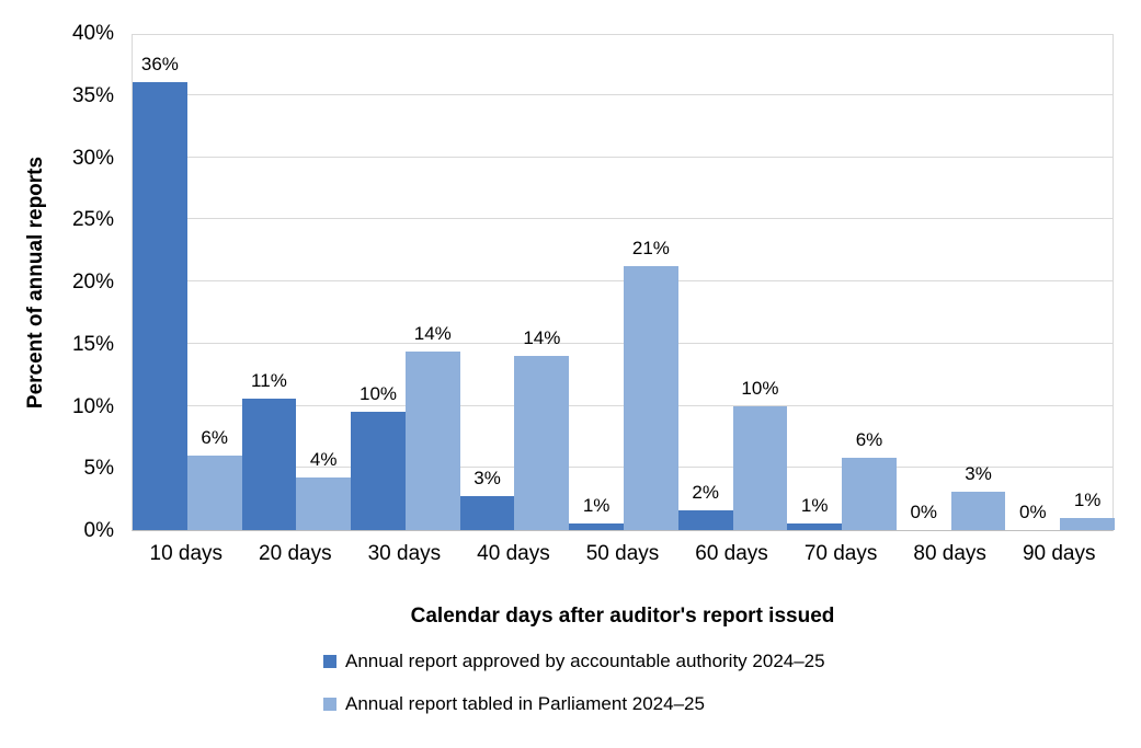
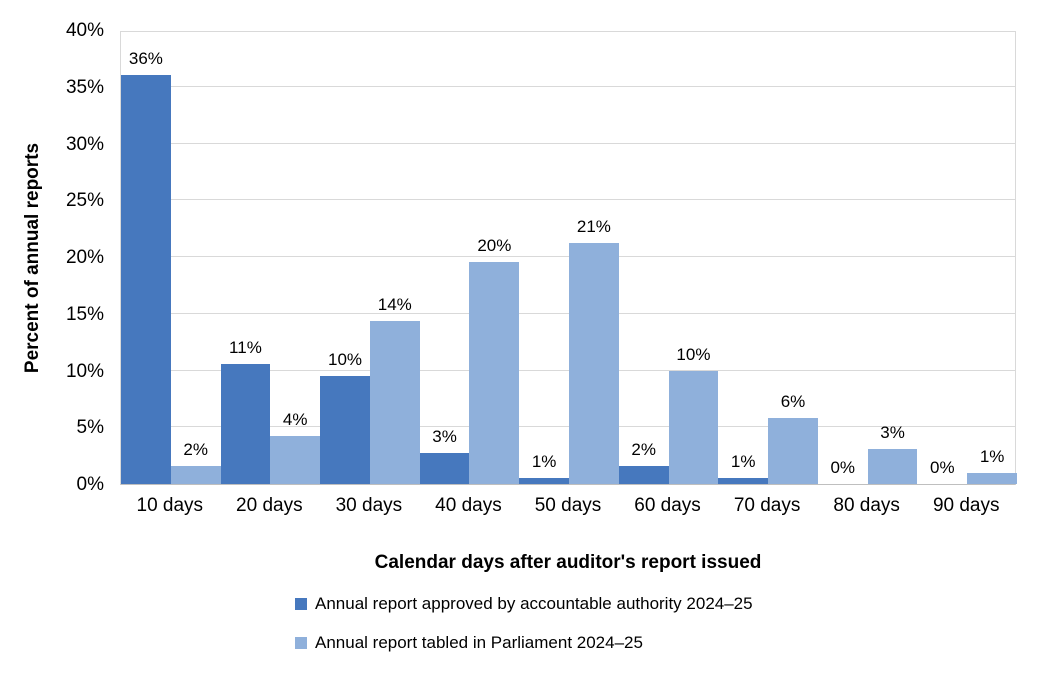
Annual report tabled in Parliament 2024–25/10 days: 6% -> 2%
Annual report tabled in Parliament 2024–25/40 days: 14% -> 20%
